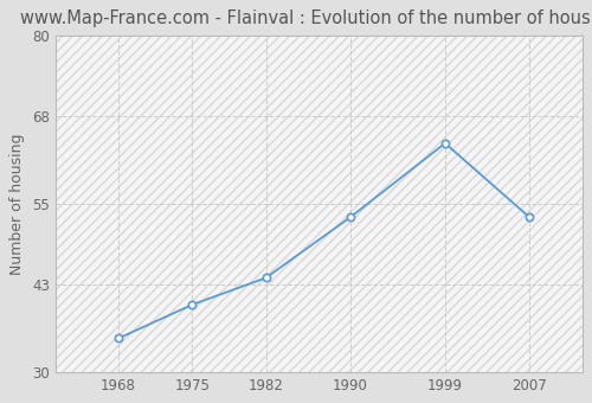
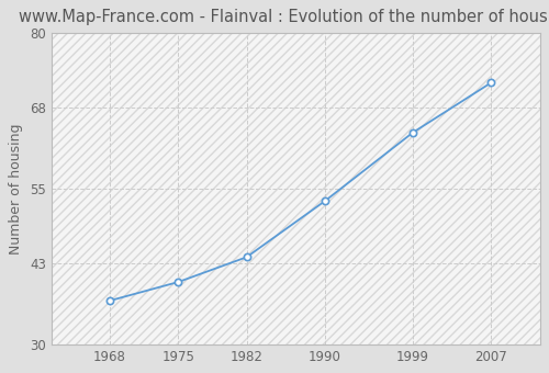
1968: 35 -> 37
2007: 53 -> 72
